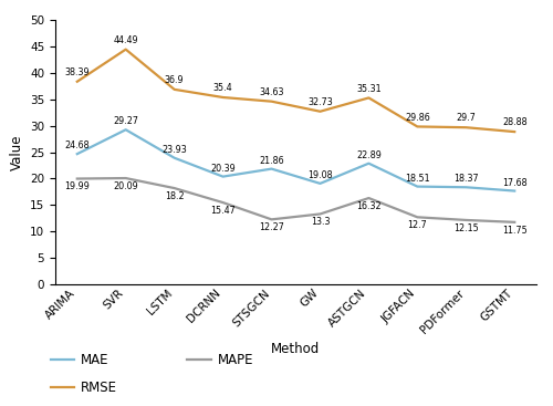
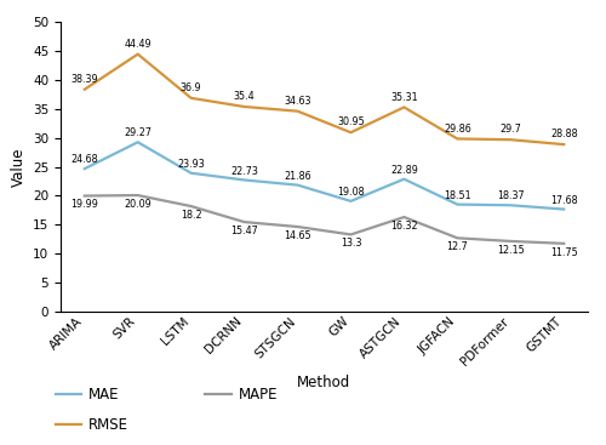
MAE/DCRNN: 20.39 -> 22.73
MAPE/STSGCN: 12.27 -> 14.65
RMSE/GW: 32.73 -> 30.95
